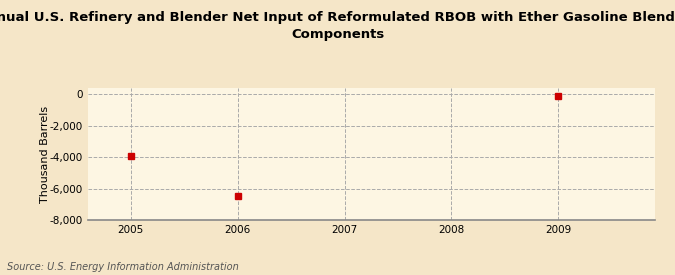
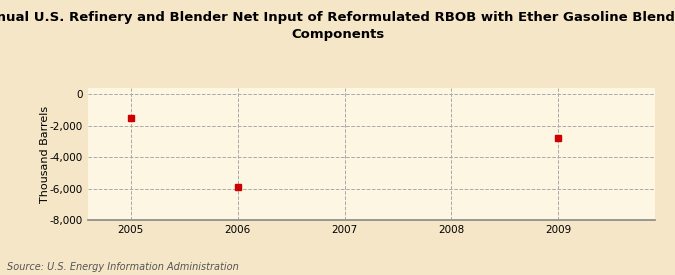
2005: -3,900 -> -1,500
2006: -6,500 -> -5,900
2009: -100 -> -2,800
